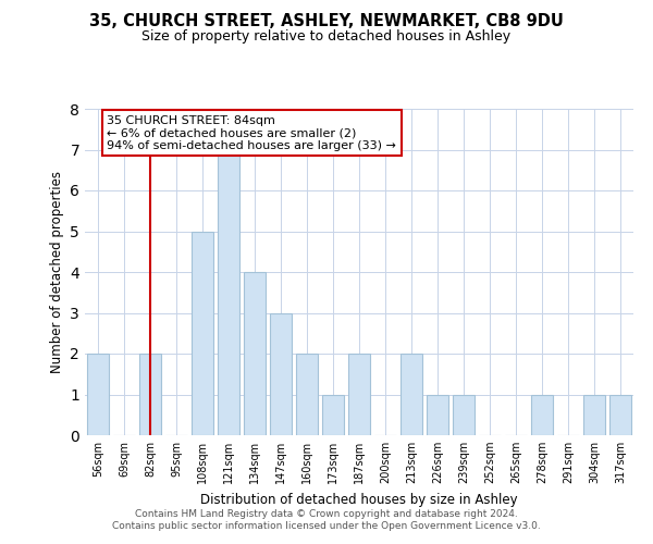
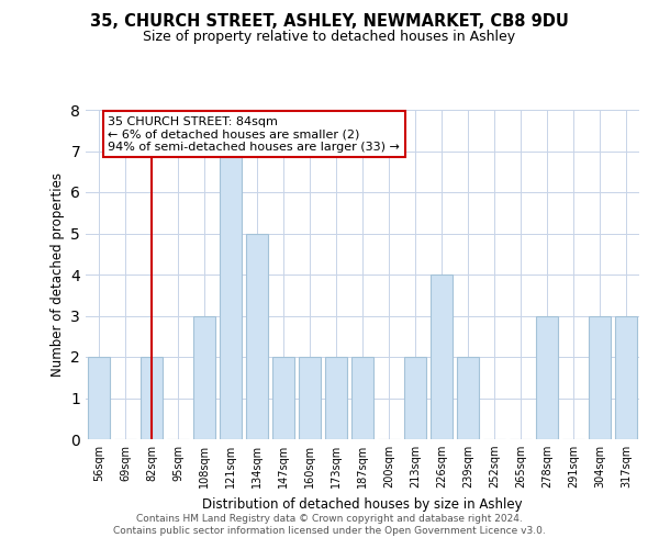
108sqm: 5 -> 3
134sqm: 4 -> 5
147sqm: 3 -> 2
173sqm: 1 -> 2
226sqm: 1 -> 4
239sqm: 1 -> 2
278sqm: 1 -> 3
304sqm: 1 -> 3
317sqm: 1 -> 3
